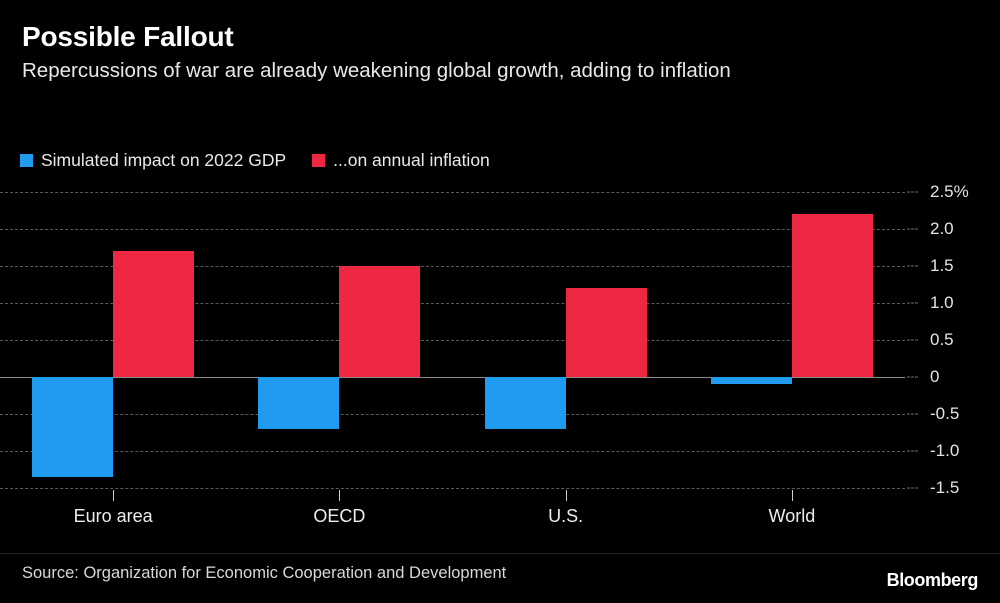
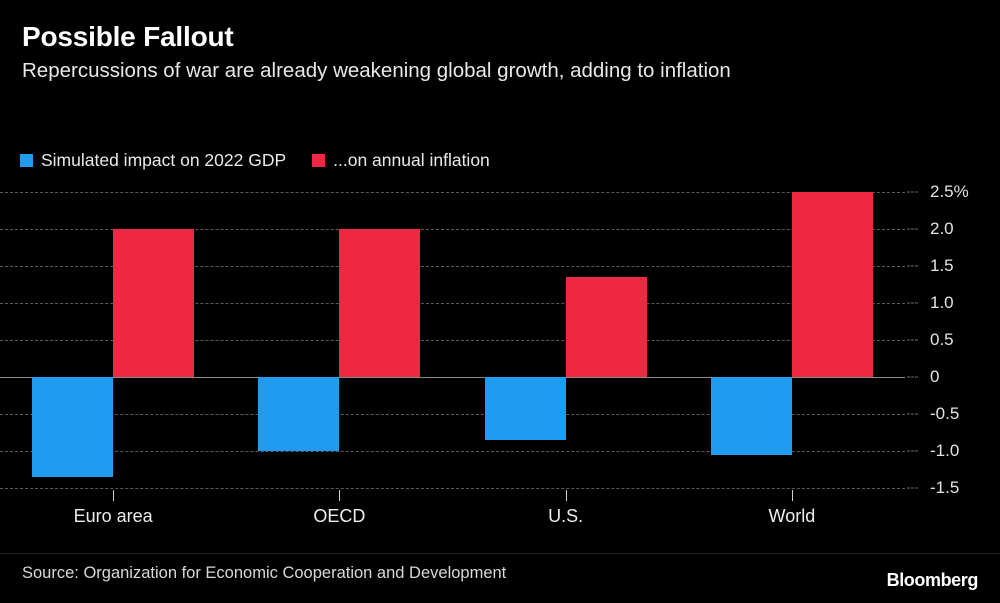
...on annual inflation/Euro area: 1.7% -> 2.0%
Simulated impact on 2022 GDP/OECD: -0.7% -> -1.0%
...on annual inflation/OECD: 1.5% -> 2.0%
Simulated impact on 2022 GDP/U.S.: -0.7% -> -0.8%
...on annual inflation/U.S.: 1.2% -> 1.4%
Simulated impact on 2022 GDP/World: -0.1% -> -1.1%
...on annual inflation/World: 2.2% -> 2.5%
